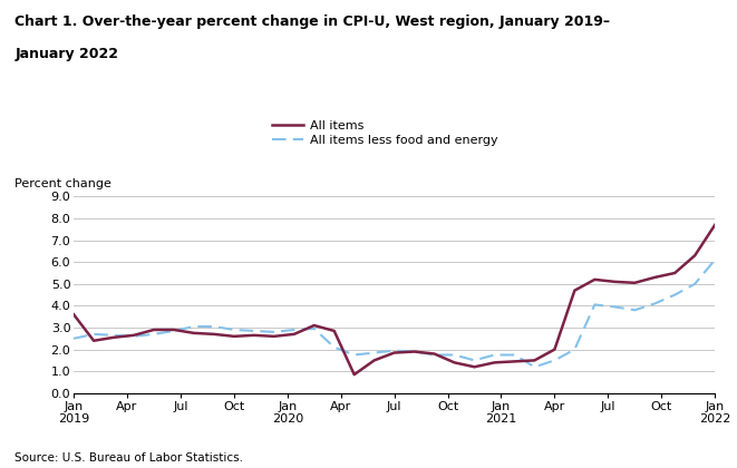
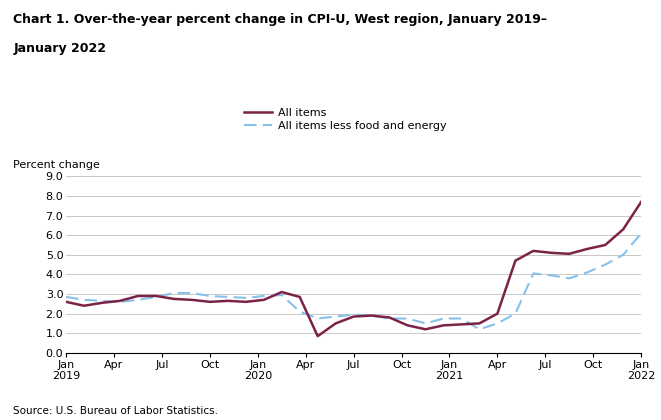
All items/Jan 2019: 3.6 -> 2.6
All items less food and energy/Jan 2019: 2.5 -> 2.9
